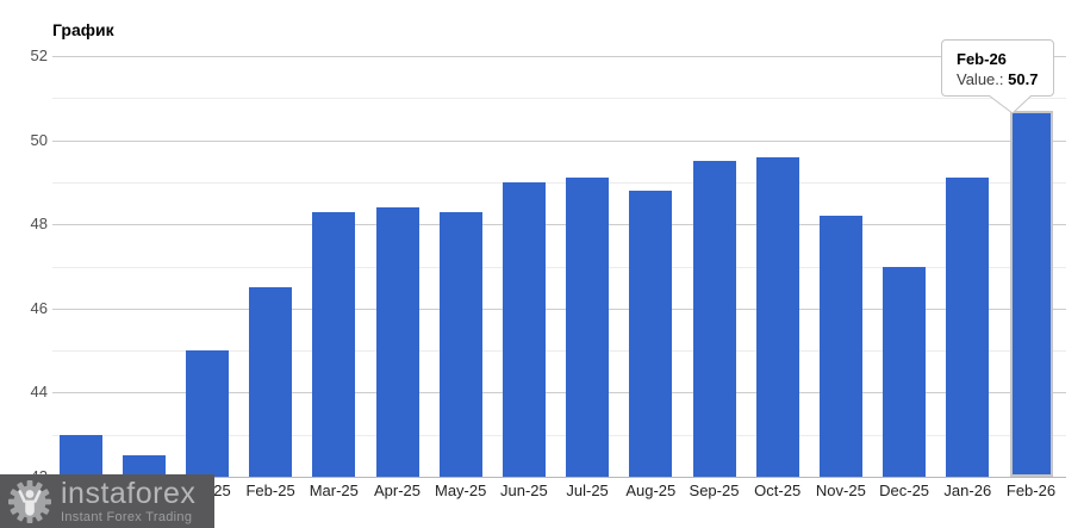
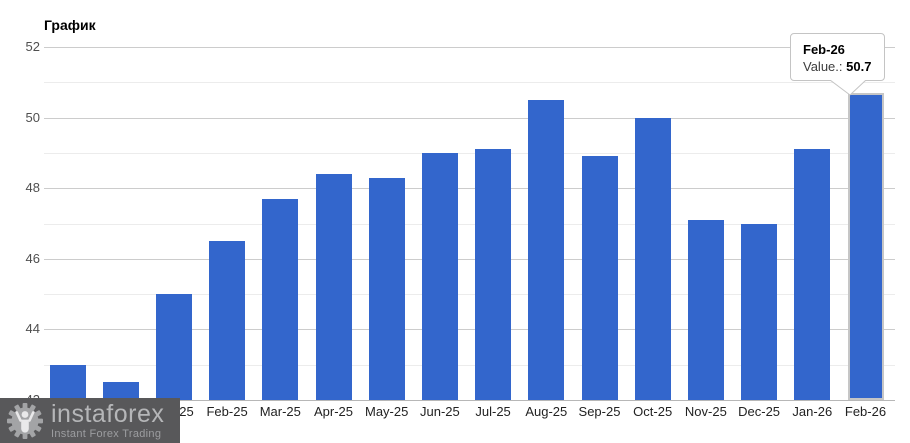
Mar-25: 48.3 -> 47.7
Aug-25: 48.8 -> 50.5
Sep-25: 49.5 -> 48.9
Oct-25: 49.6 -> 50.0
Nov-25: 48.2 -> 47.1
